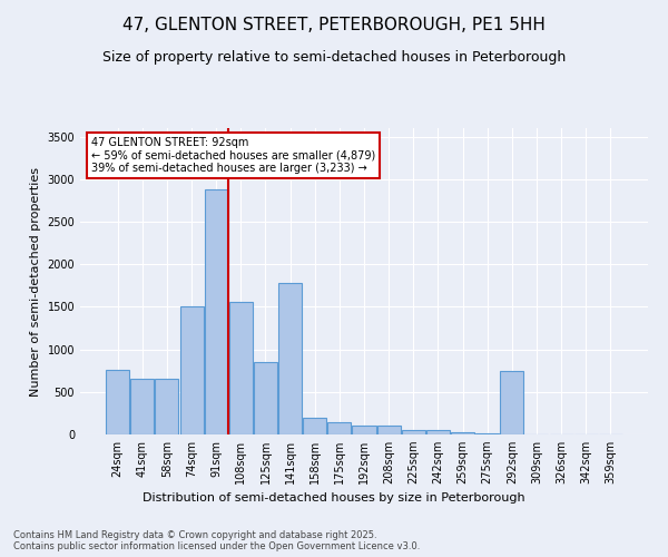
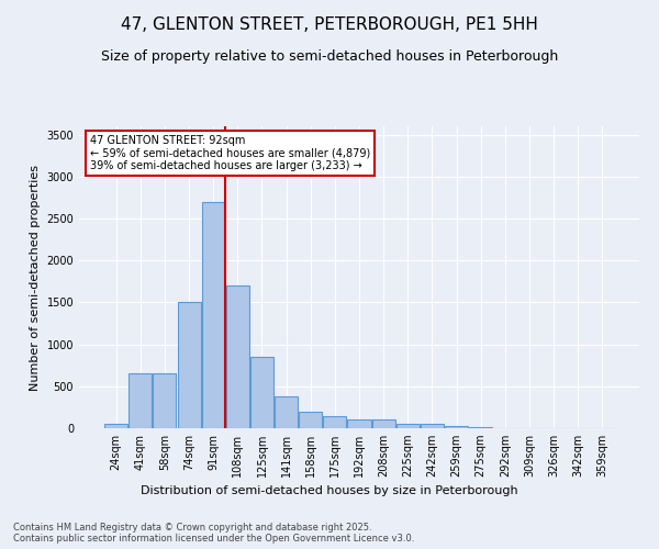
24sqm: 760 -> 50
91sqm: 2880 -> 2700
108sqm: 1560 -> 1700
141sqm: 1780 -> 380
292sqm: 740 -> 0
